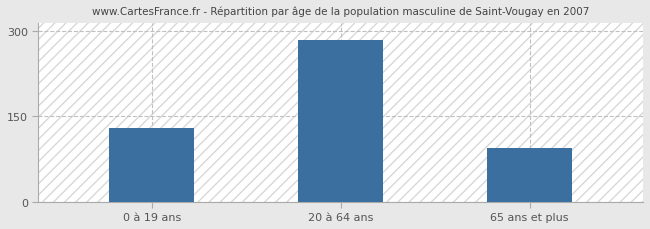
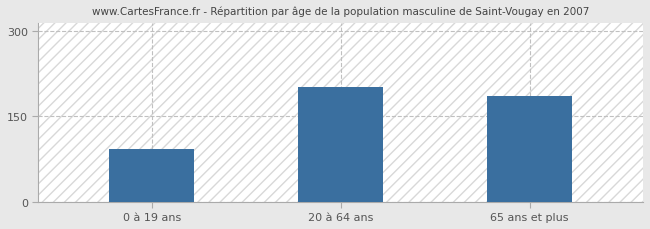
0 à 19 ans: 130 -> 92
20 à 64 ans: 285 -> 202
65 ans et plus: 95 -> 186
